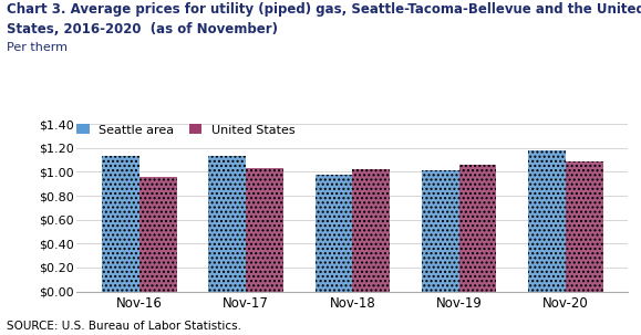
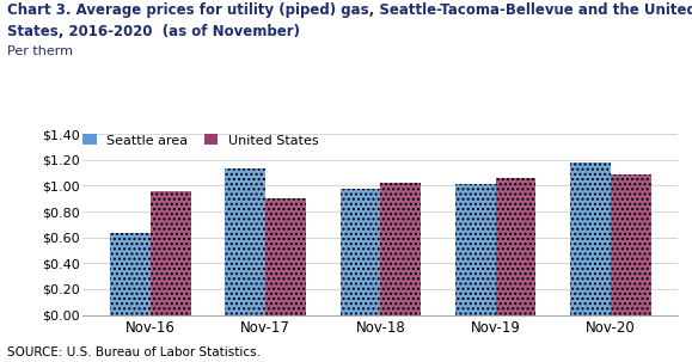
Seattle area/Nov-16: $1.13 -> $0.63
United States/Nov-17: $1.03 -> $0.90
